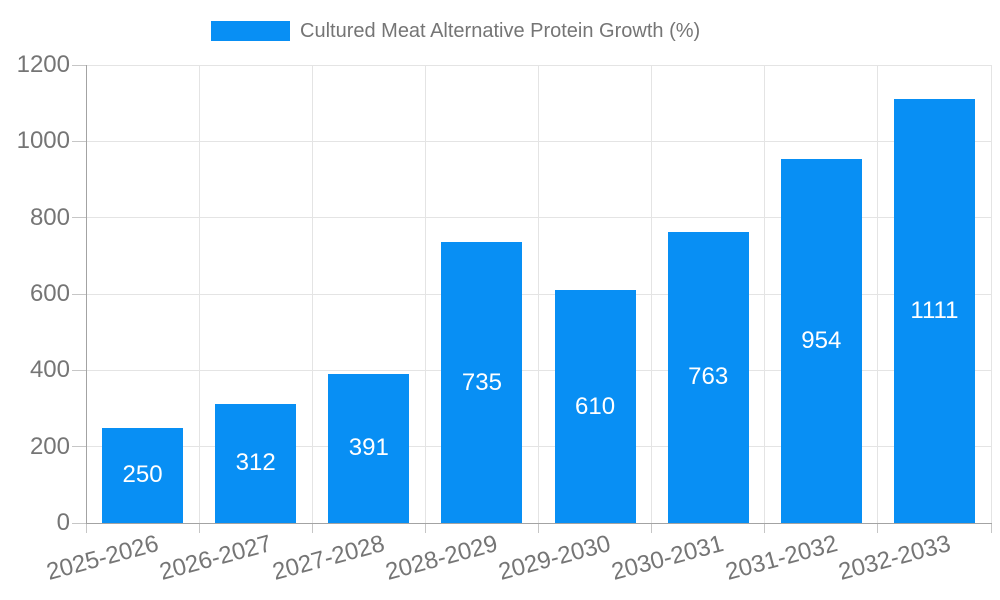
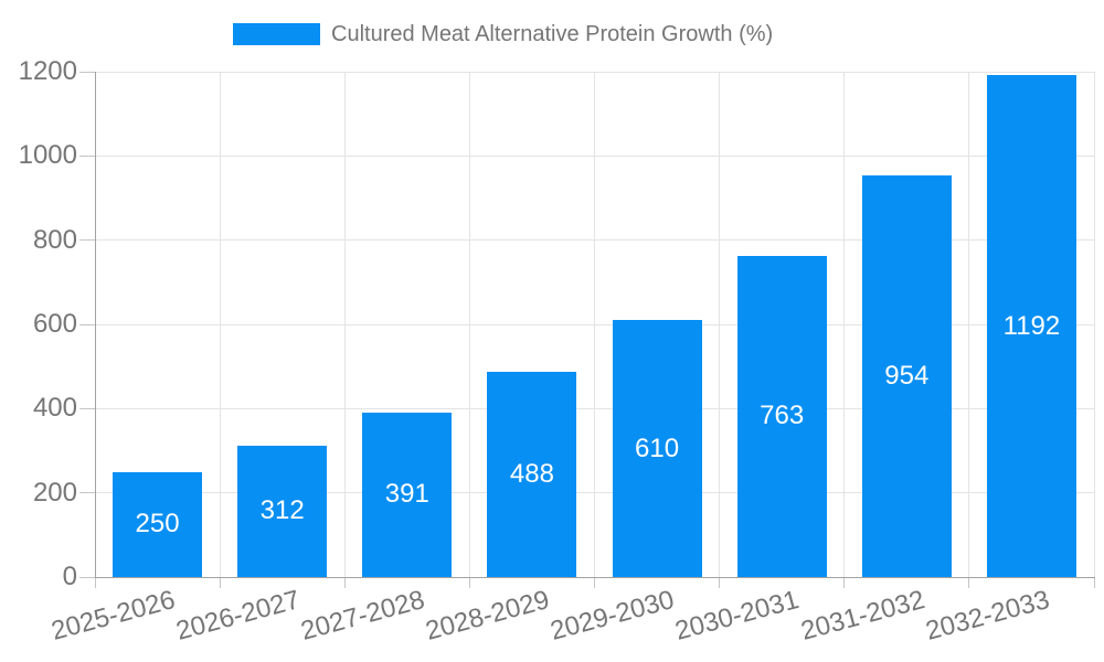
2028-2029: 735 -> 488
2032-2033: 1111 -> 1192
